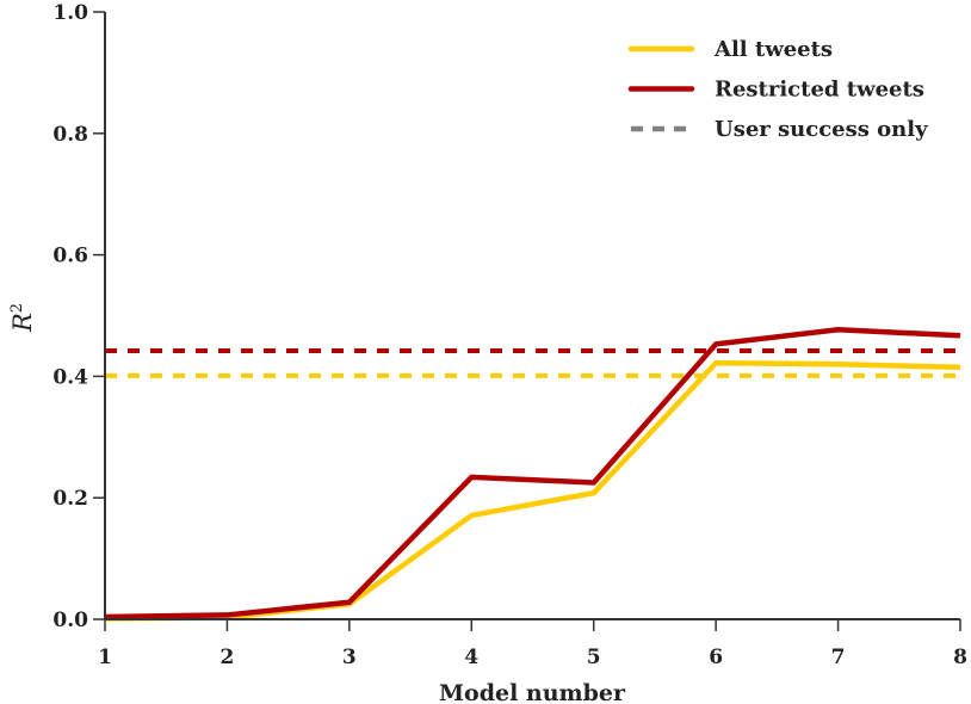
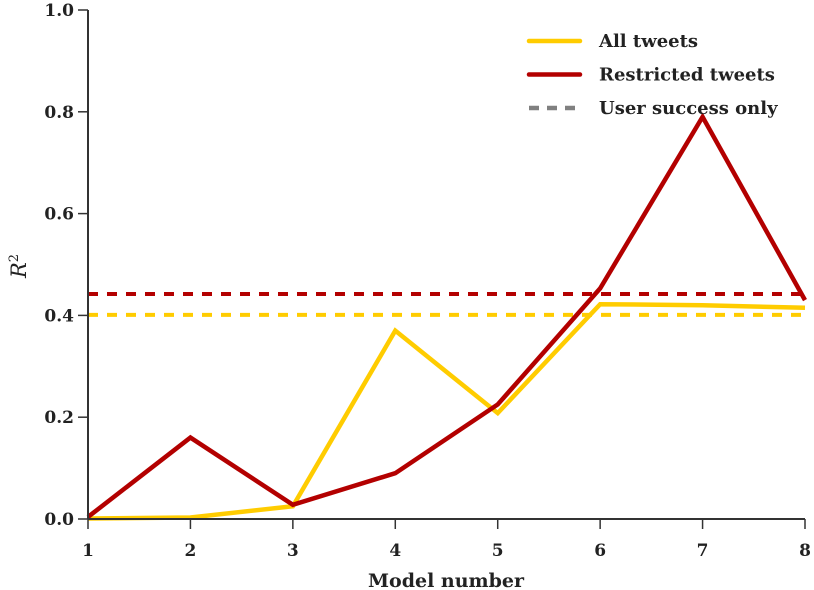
Restricted tweets/2: 0.01 -> 0.16
All tweets/4: 0.17 -> 0.37
Restricted tweets/4: 0.23 -> 0.09
Restricted tweets/7: 0.48 -> 0.79
Restricted tweets/8: 0.47 -> 0.43
